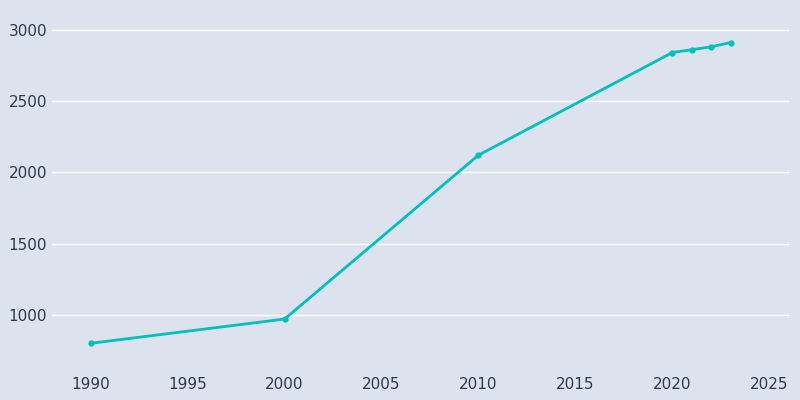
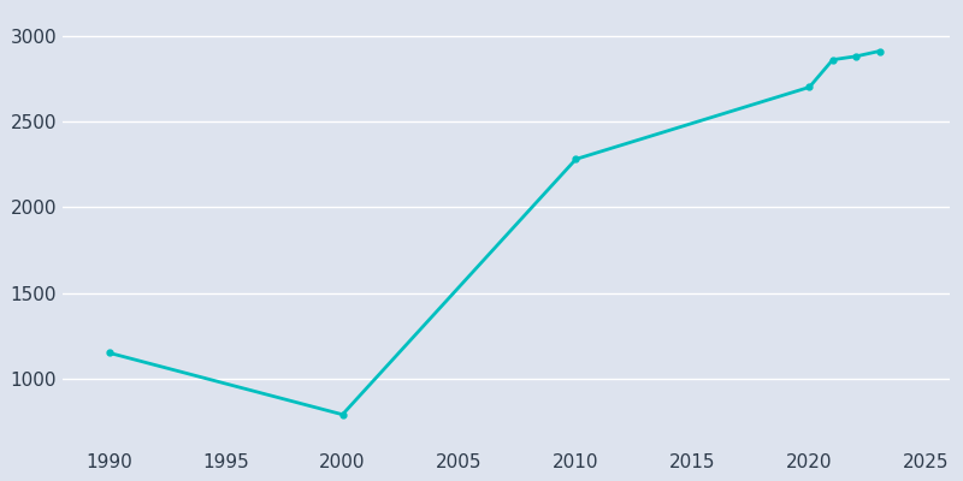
1990: 800 -> 1150
2000: 970 -> 790
2010: 2120 -> 2280
2020: 2840 -> 2700
